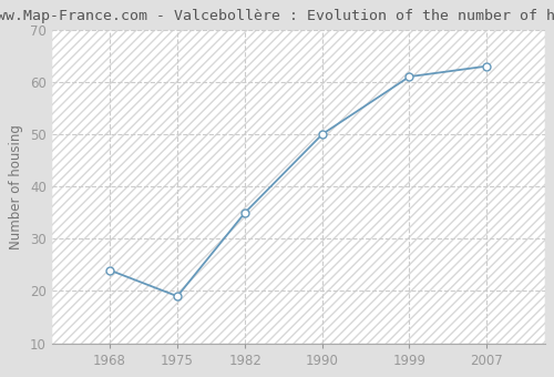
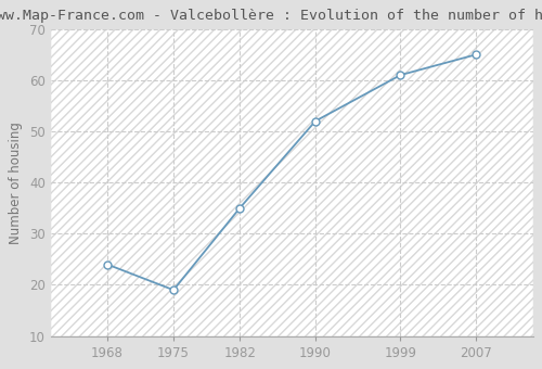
1990: 50 -> 52
2007: 63 -> 65
